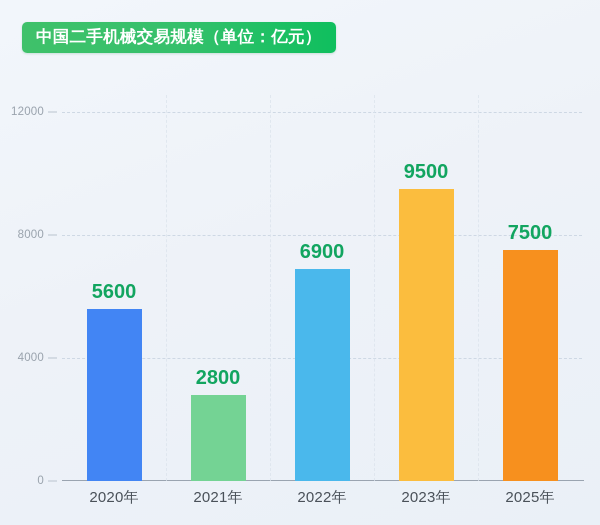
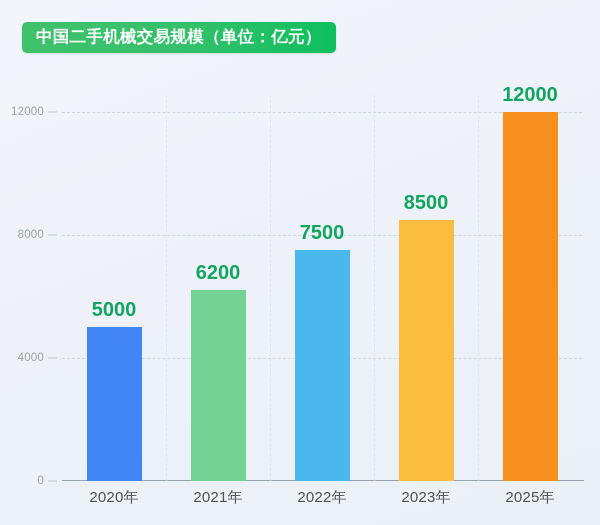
2020年: 5600 -> 5000
2021年: 2800 -> 6200
2022年: 6900 -> 7500
2023年: 9500 -> 8500
2025年: 7500 -> 12000
